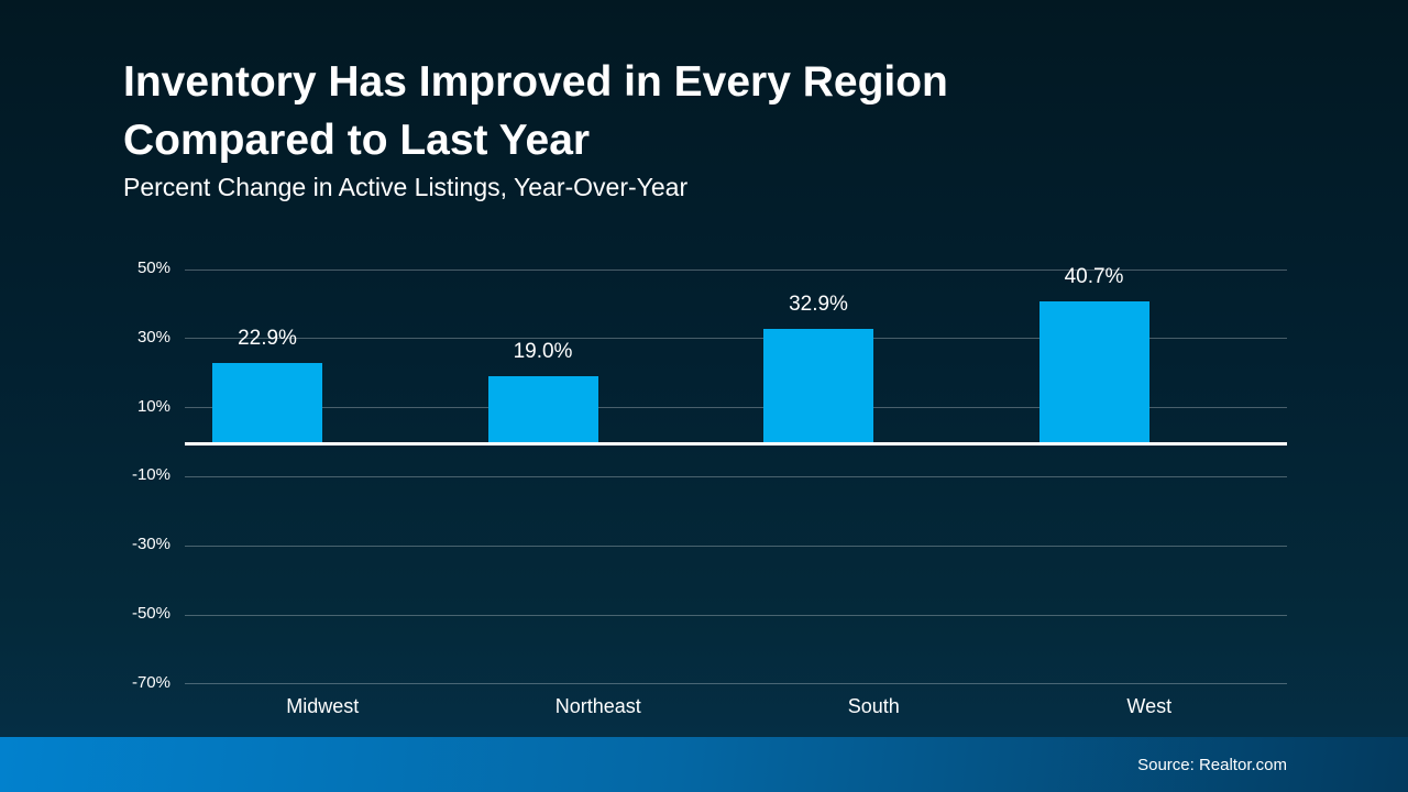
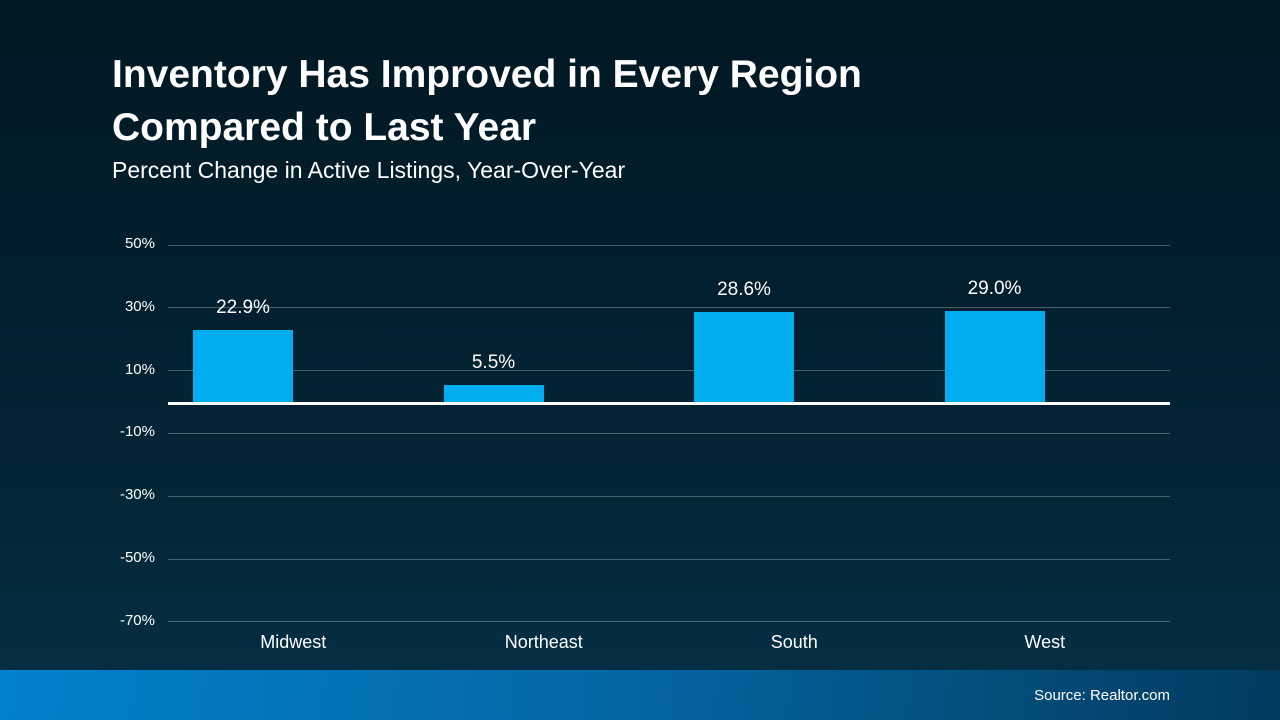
Northeast: 19.0% -> 5.5%
South: 32.9% -> 28.6%
West: 40.7% -> 29.0%
